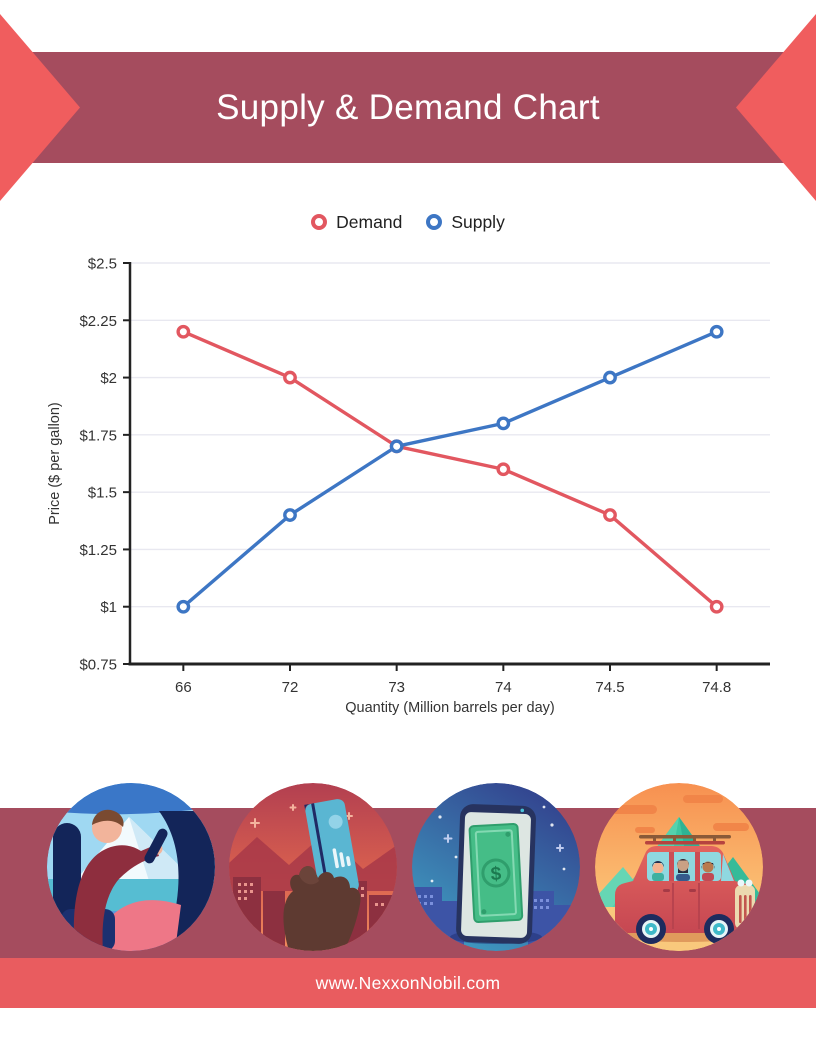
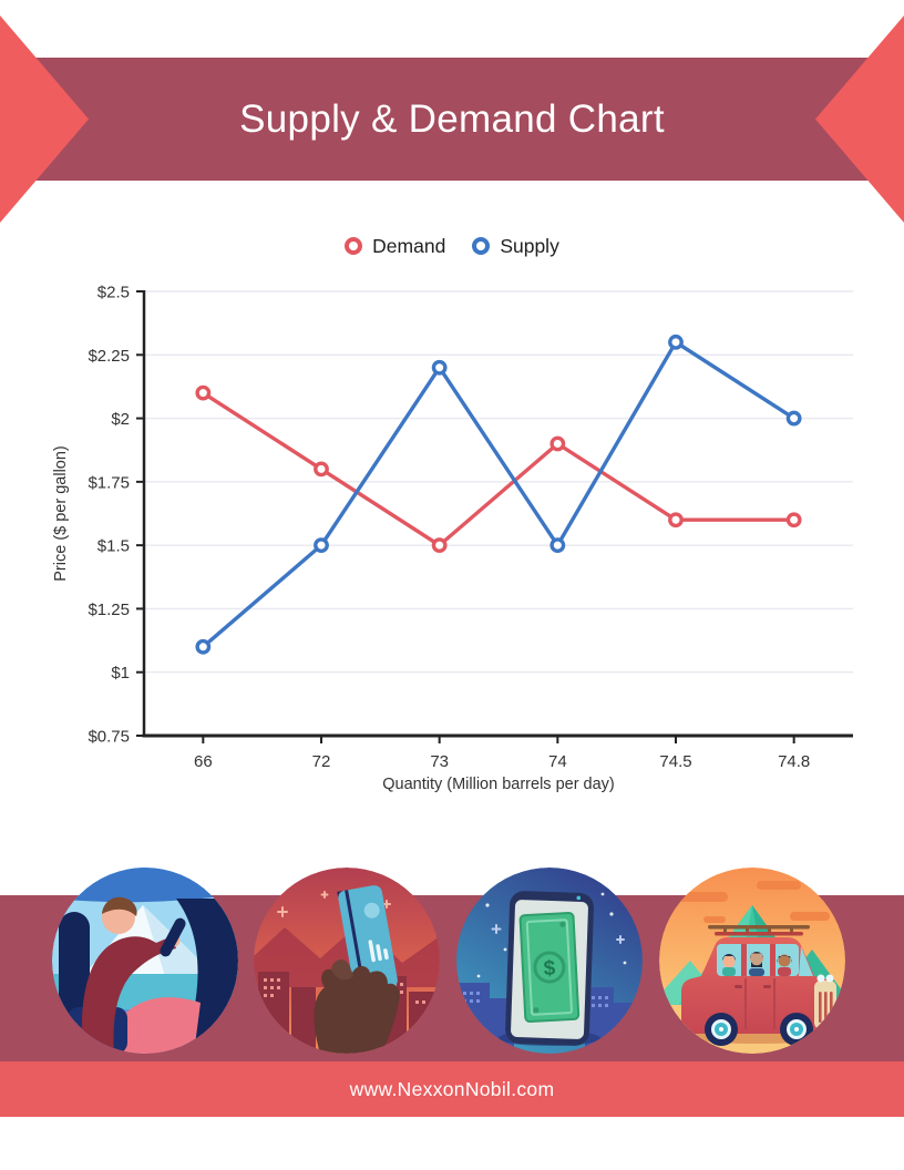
Demand/66: $2.2 -> $2.1
Supply/66: $1.0 -> $1.1
Demand/72: $2.0 -> $1.8
Supply/72: $1.4 -> $1.5
Demand/73: $1.7 -> $1.5
Supply/73: $1.7 -> $2.2
Demand/74: $1.6 -> $1.9
Supply/74: $1.8 -> $1.5
Demand/74.5: $1.4 -> $1.6
Supply/74.5: $2.0 -> $2.3
Demand/74.8: $1.0 -> $1.6
Supply/74.8: $2.2 -> $2.0
